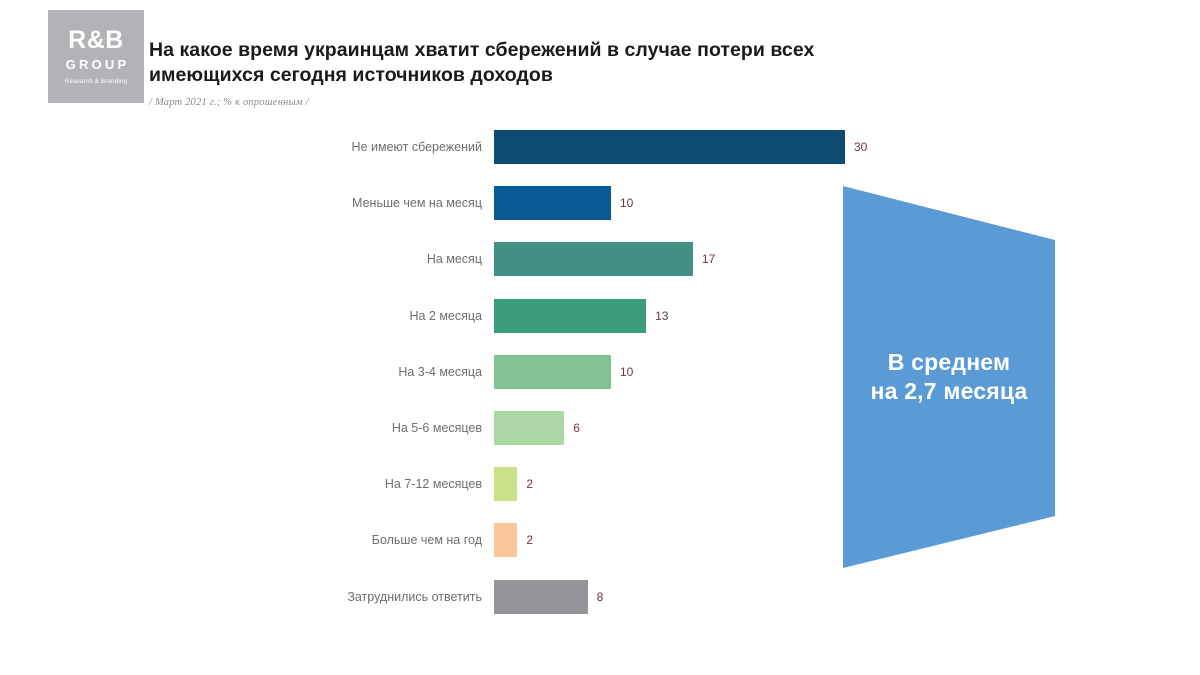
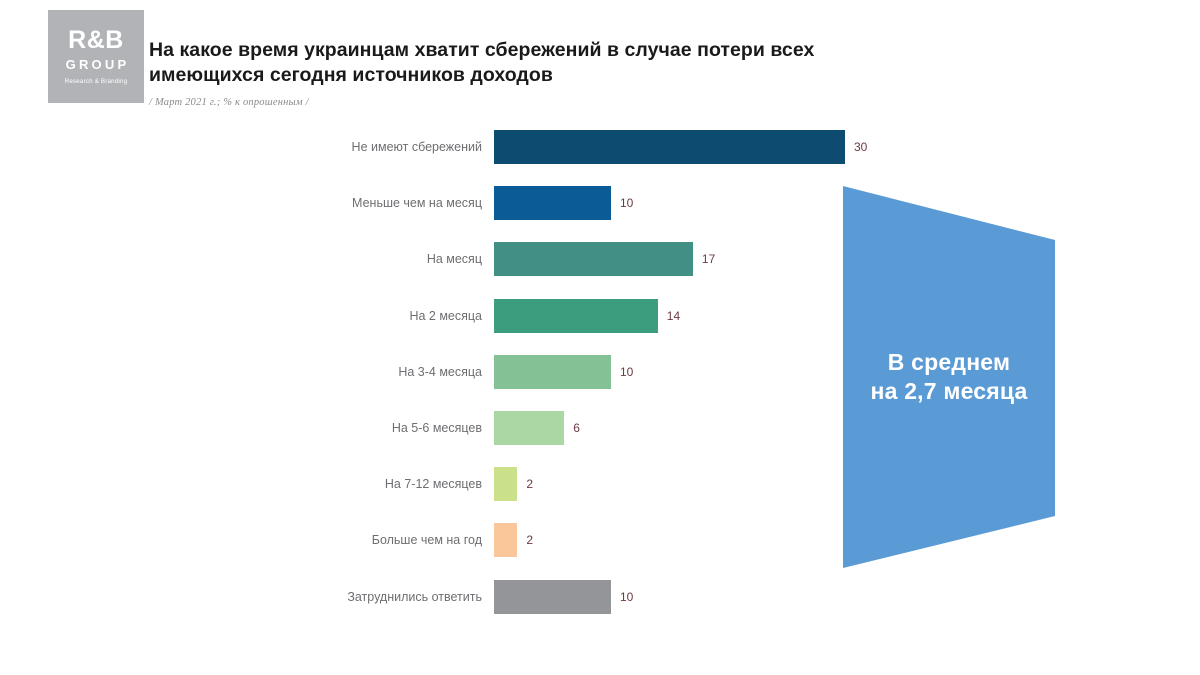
На 2 месяца: 13 -> 14
Затруднились ответить: 8 -> 10
